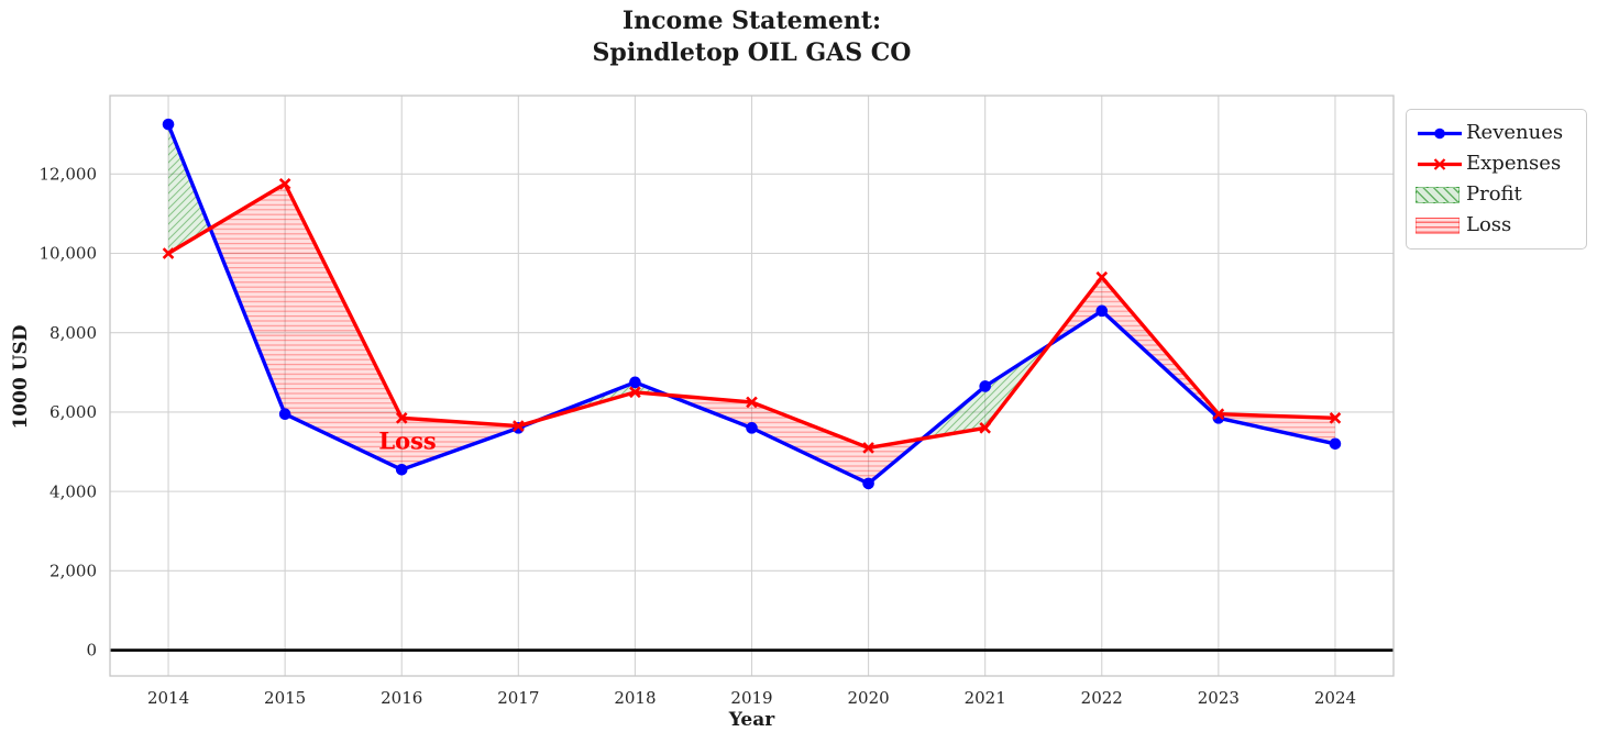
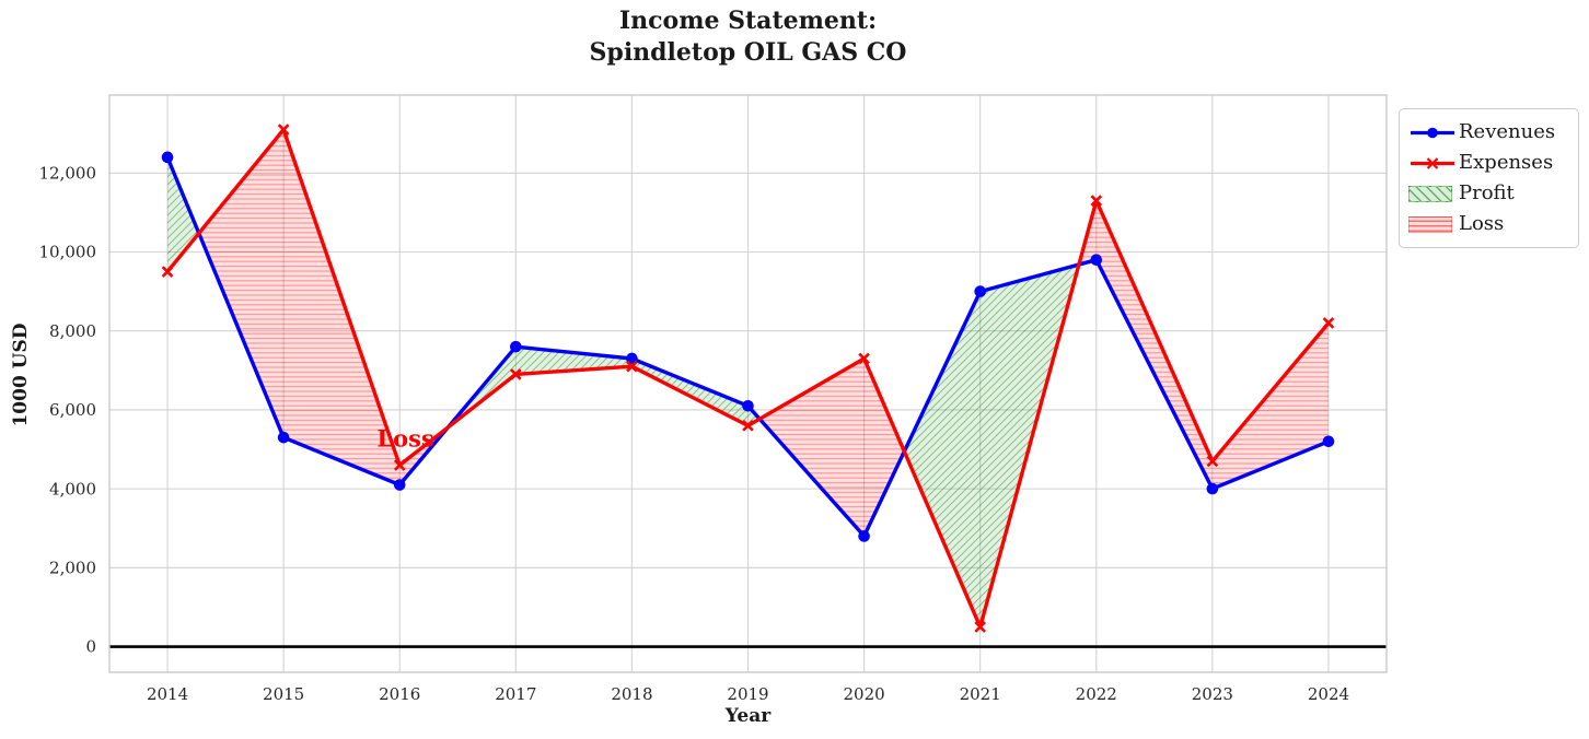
Revenues/2014: 13200 -> 12400
Expenses/2014: 10000 -> 9500
Revenues/2015: 6000 -> 5300
Expenses/2015: 11800 -> 13100
Revenues/2016: 4600 -> 4100
Expenses/2016: 5800 -> 4600
Revenues/2017: 5600 -> 7600
Expenses/2017: 5600 -> 6900
Revenues/2018: 6800 -> 7300
Expenses/2018: 6500 -> 7100
Revenues/2019: 5600 -> 6100
Expenses/2019: 6200 -> 5600
Revenues/2020: 4200 -> 2800
Expenses/2020: 5100 -> 7300
Revenues/2021: 6600 -> 9000
Expenses/2021: 5600 -> 500
Revenues/2022: 8600 -> 9800
Expenses/2022: 9400 -> 11300
Revenues/2023: 5800 -> 4000
Expenses/2023: 6000 -> 4700
Expenses/2024: 5800 -> 8200
